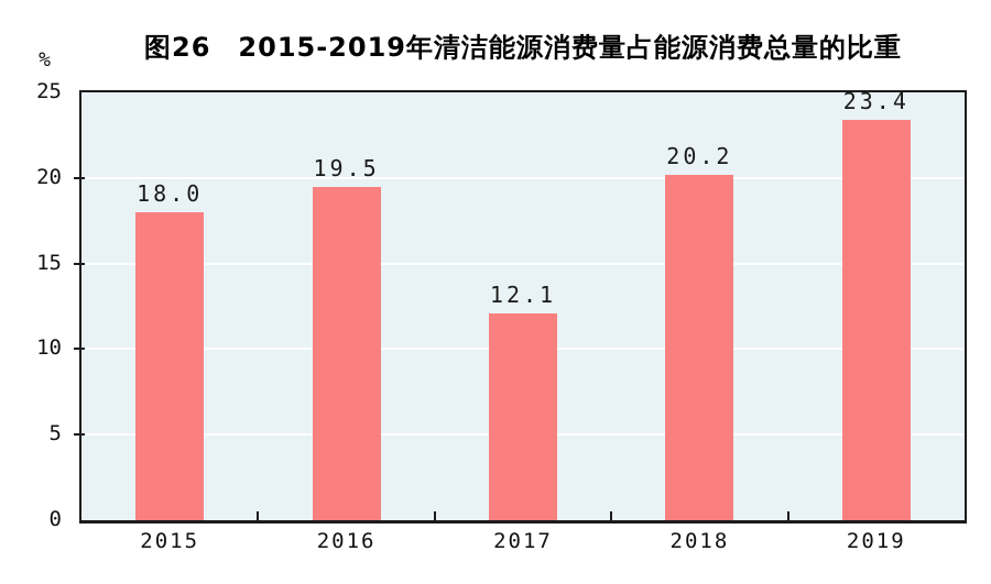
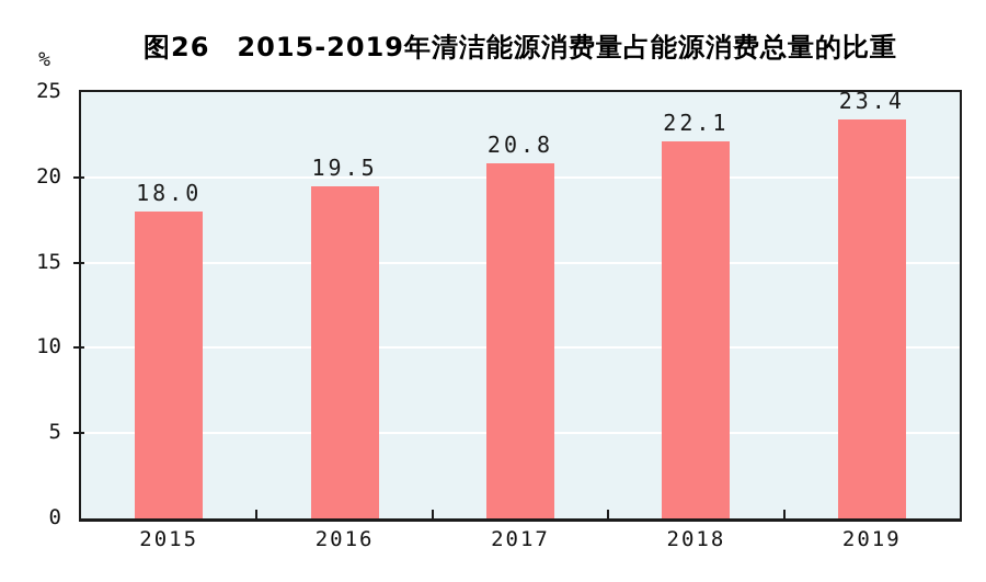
2017: 12.1 -> 20.8
2018: 20.2 -> 22.1
